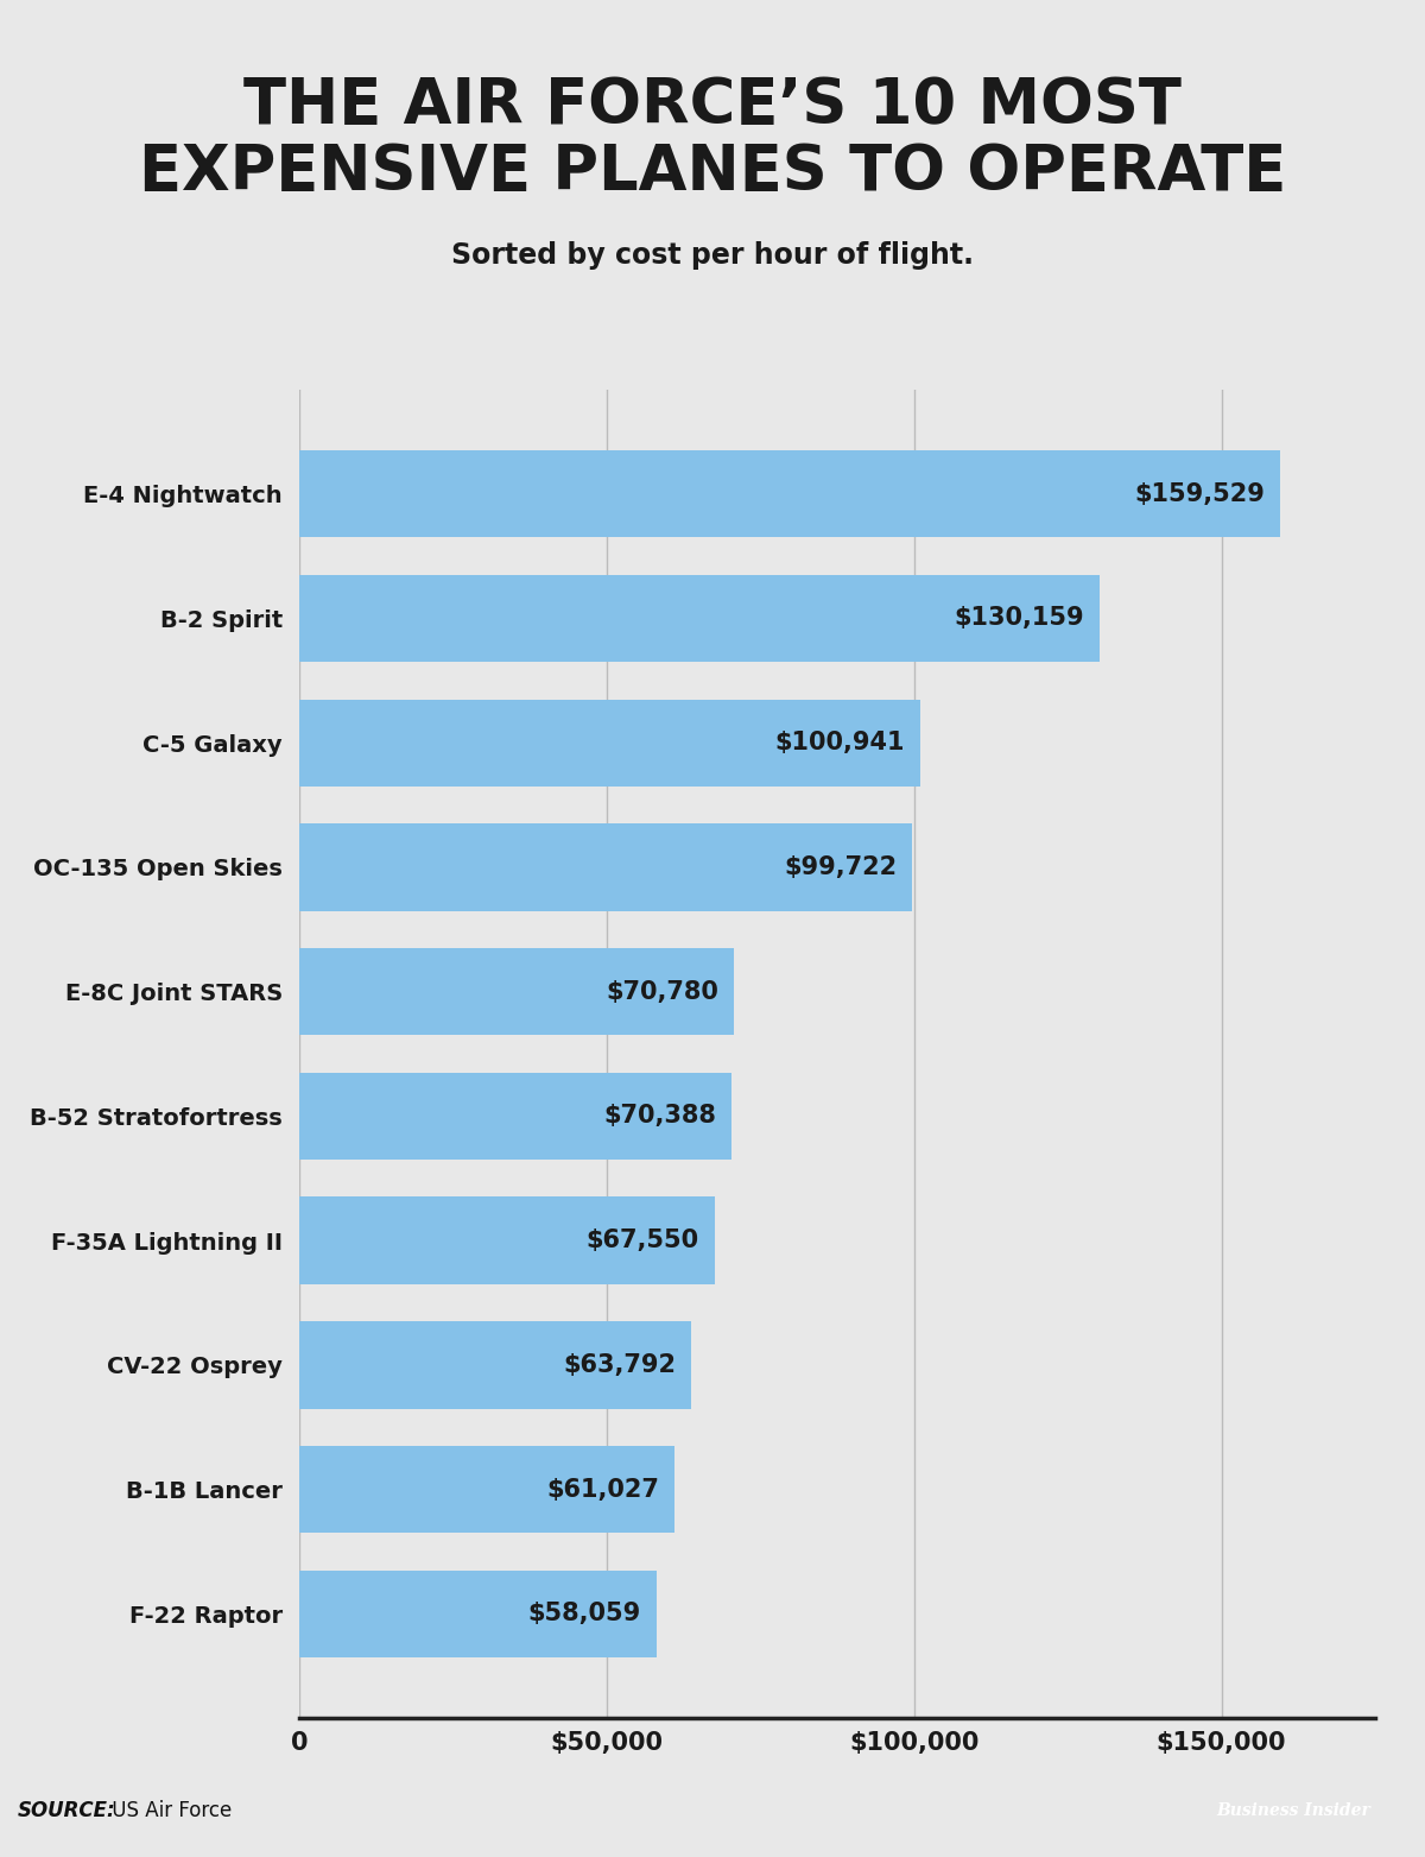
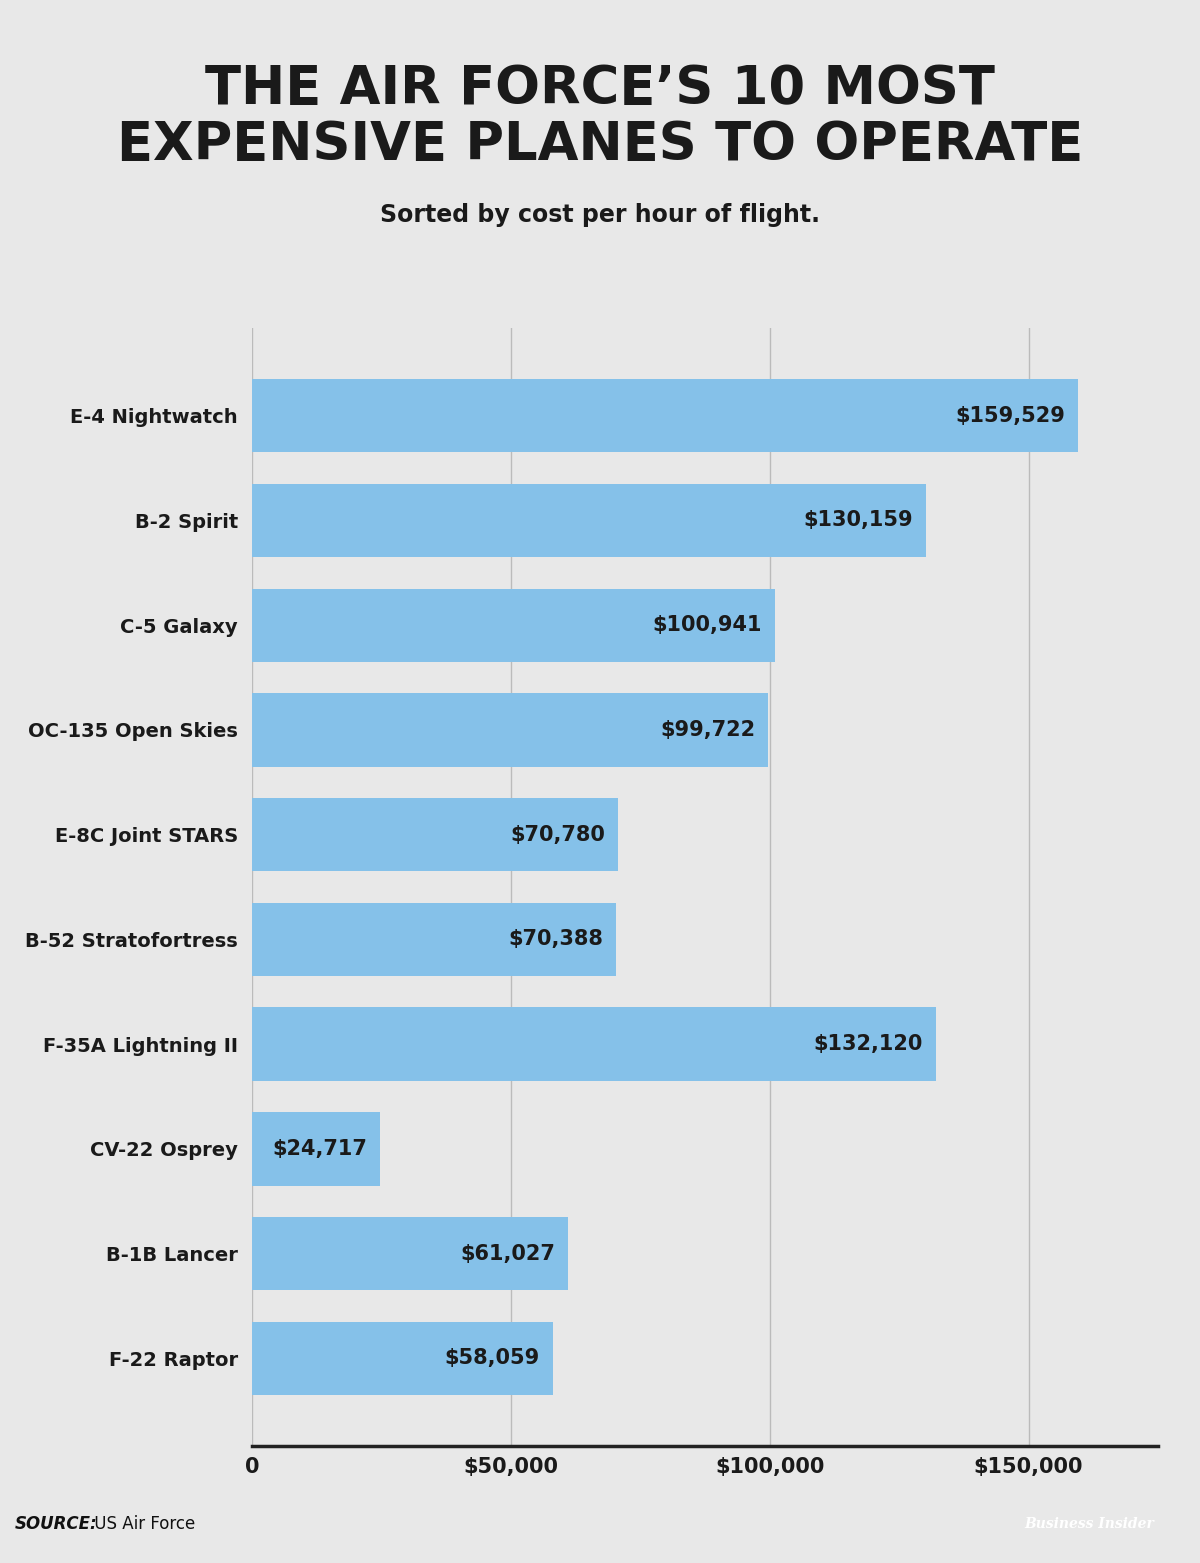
F-35A Lightning II: $67,550 -> $132,120
CV-22 Osprey: $63,792 -> $24,717
